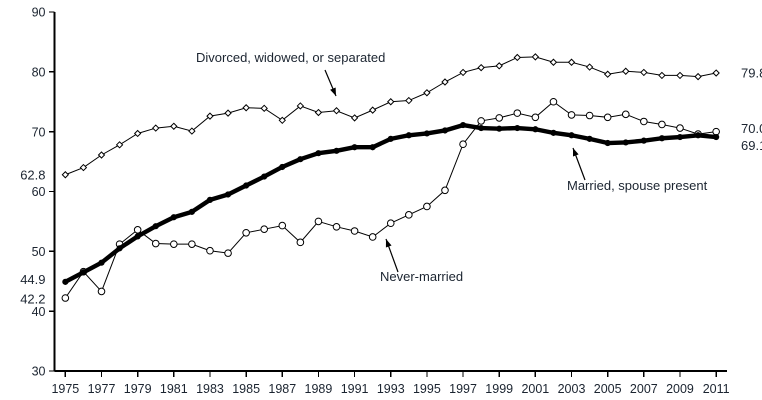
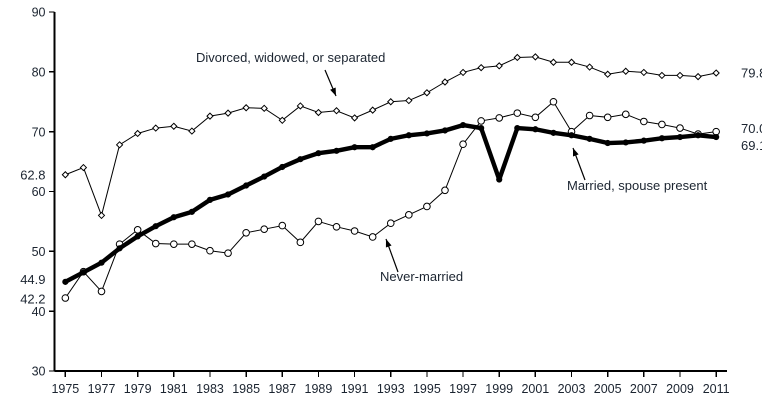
Divorced, widowed, or separated/1977: 66 -> 56
Married, spouse present/1999: 70 -> 62
Never-married/2003: 73 -> 70
